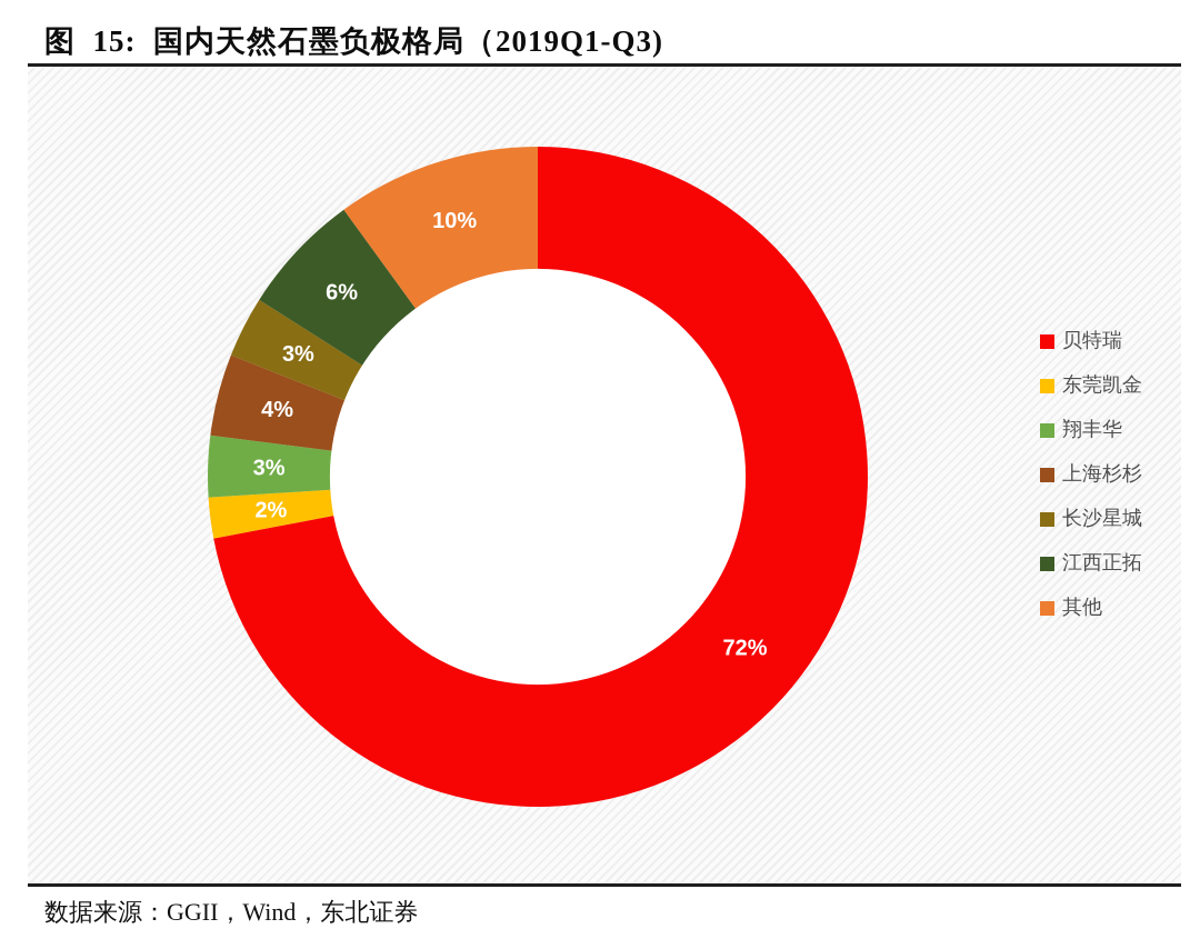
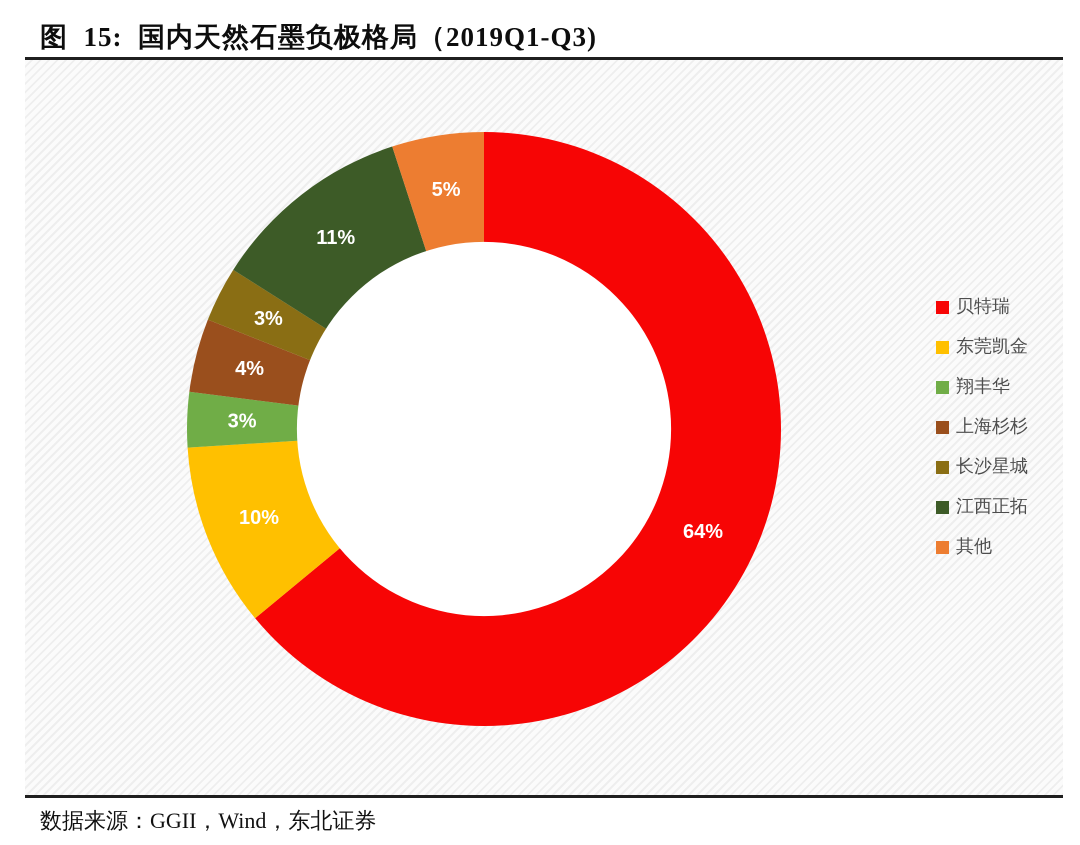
贝特瑞: 72% -> 64%
东莞凯金: 2% -> 10%
江西正拓: 6% -> 11%
其他: 10% -> 5%
